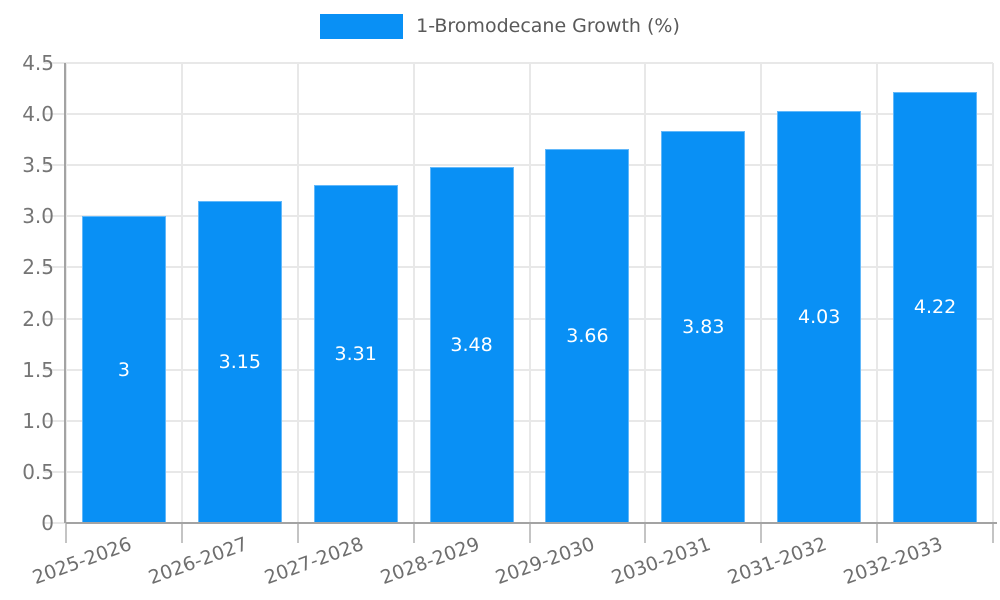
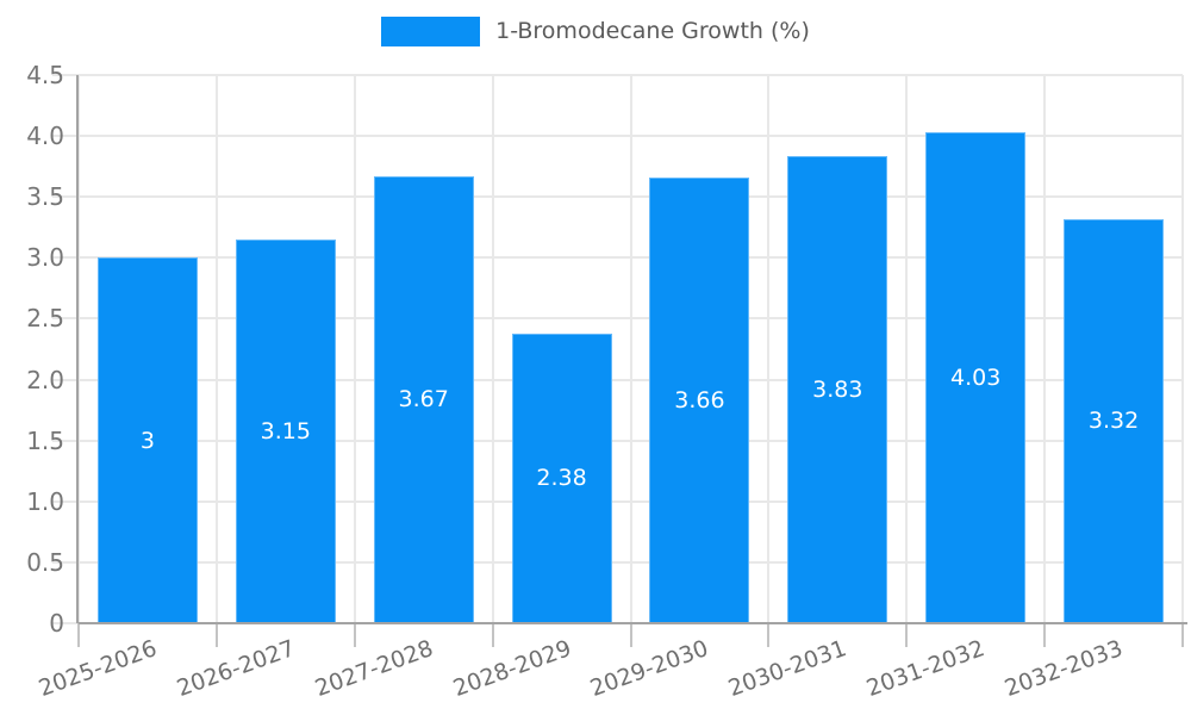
2027-2028: 3.31 -> 3.67
2028-2029: 3.48 -> 2.38
2032-2033: 4.22 -> 3.32
